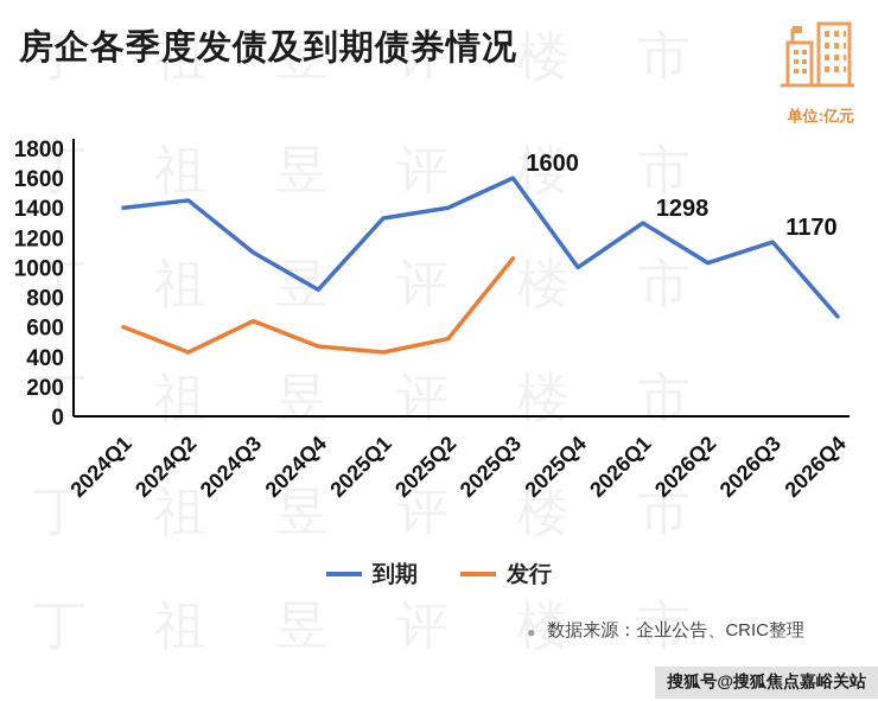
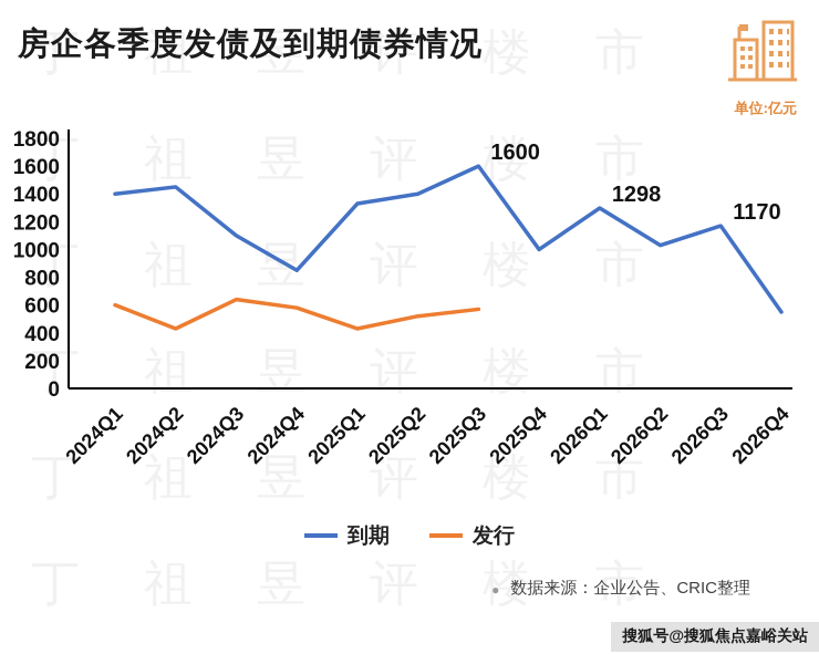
发行/2024Q4: 470 -> 580
发行/2025Q3: 1060 -> 570
到期/2026Q4: 670 -> 550
